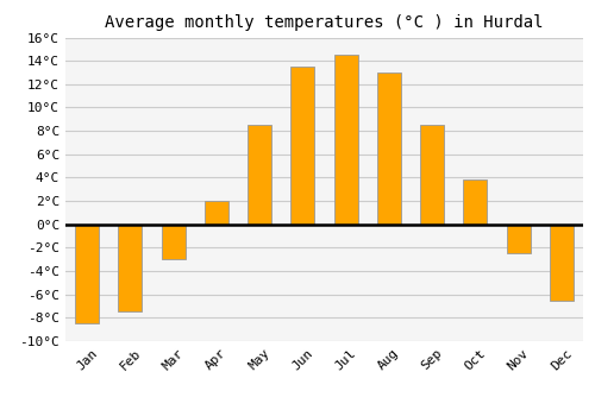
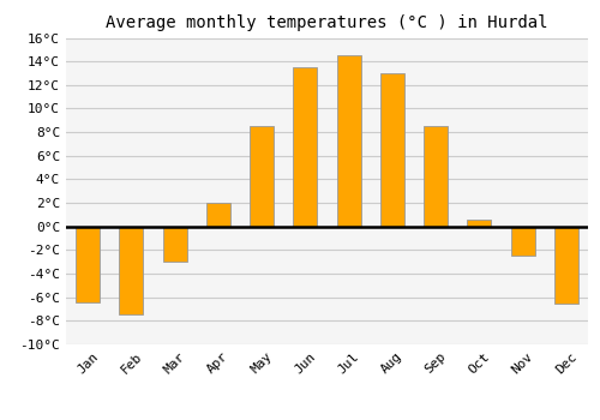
Jan: -8.5°C -> -6.4°C
Oct: 3.8°C -> 0.6°C
